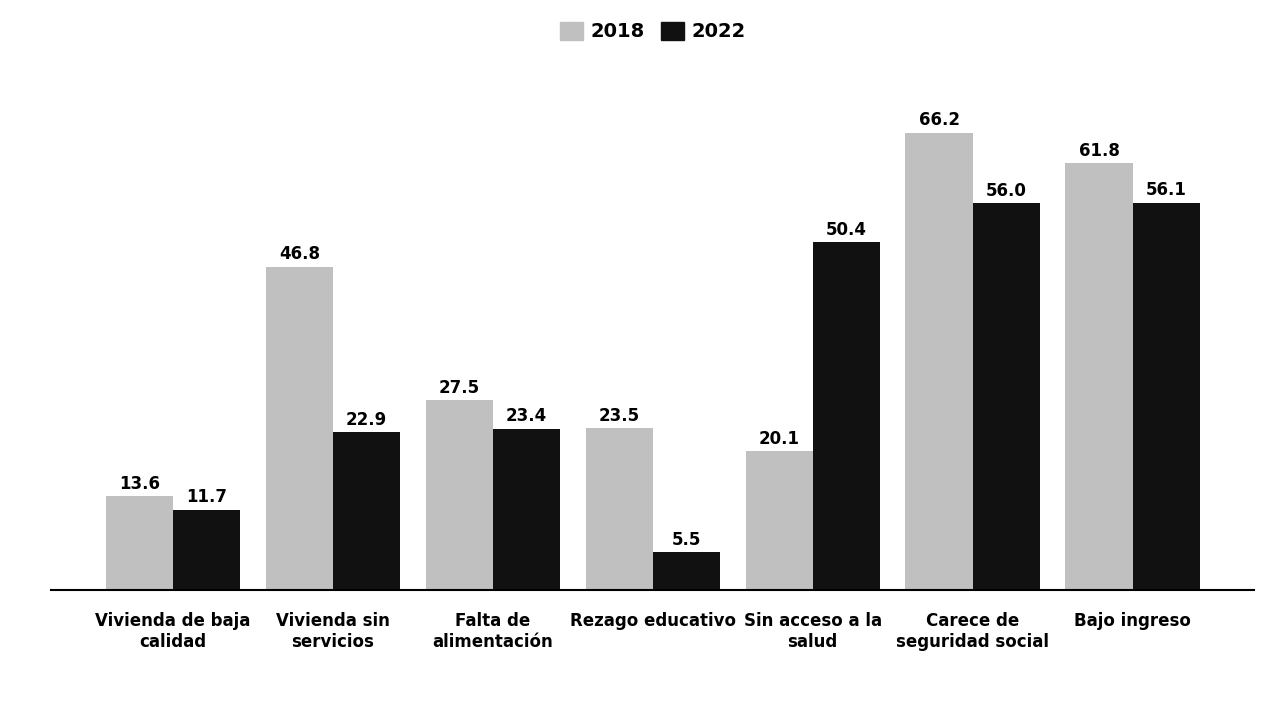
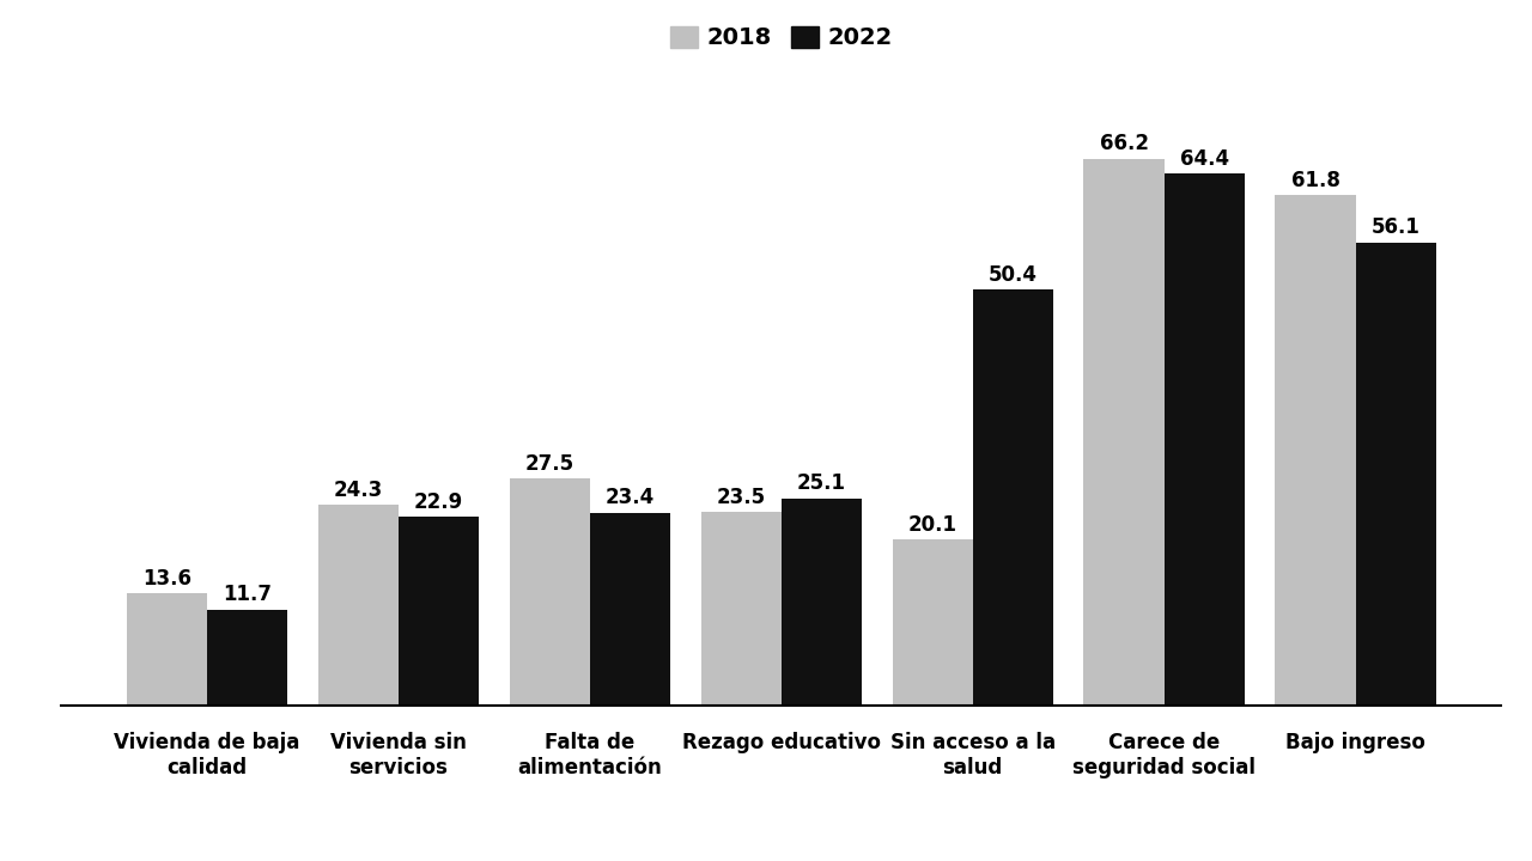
2018/Vivienda sin servicios: 46.8 -> 24.3
2022/Rezago educativo: 5.5 -> 25.1
2022/Carece de seguridad social: 56.0 -> 64.4
